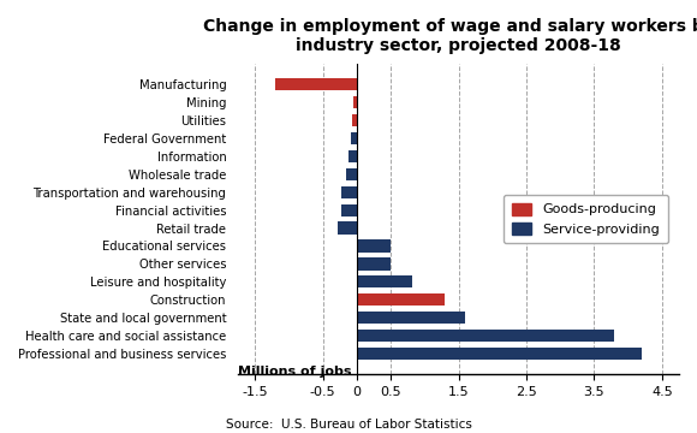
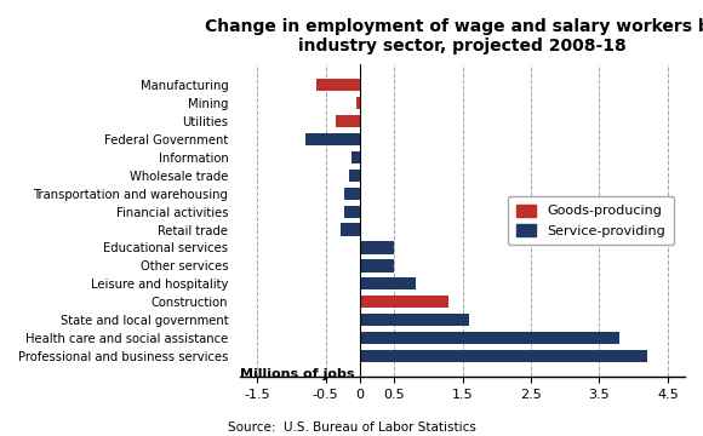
Manufacturing: -1.20 -> -0.64
Utilities: -0.06 -> -0.36
Federal Government: -0.08 -> -0.80
